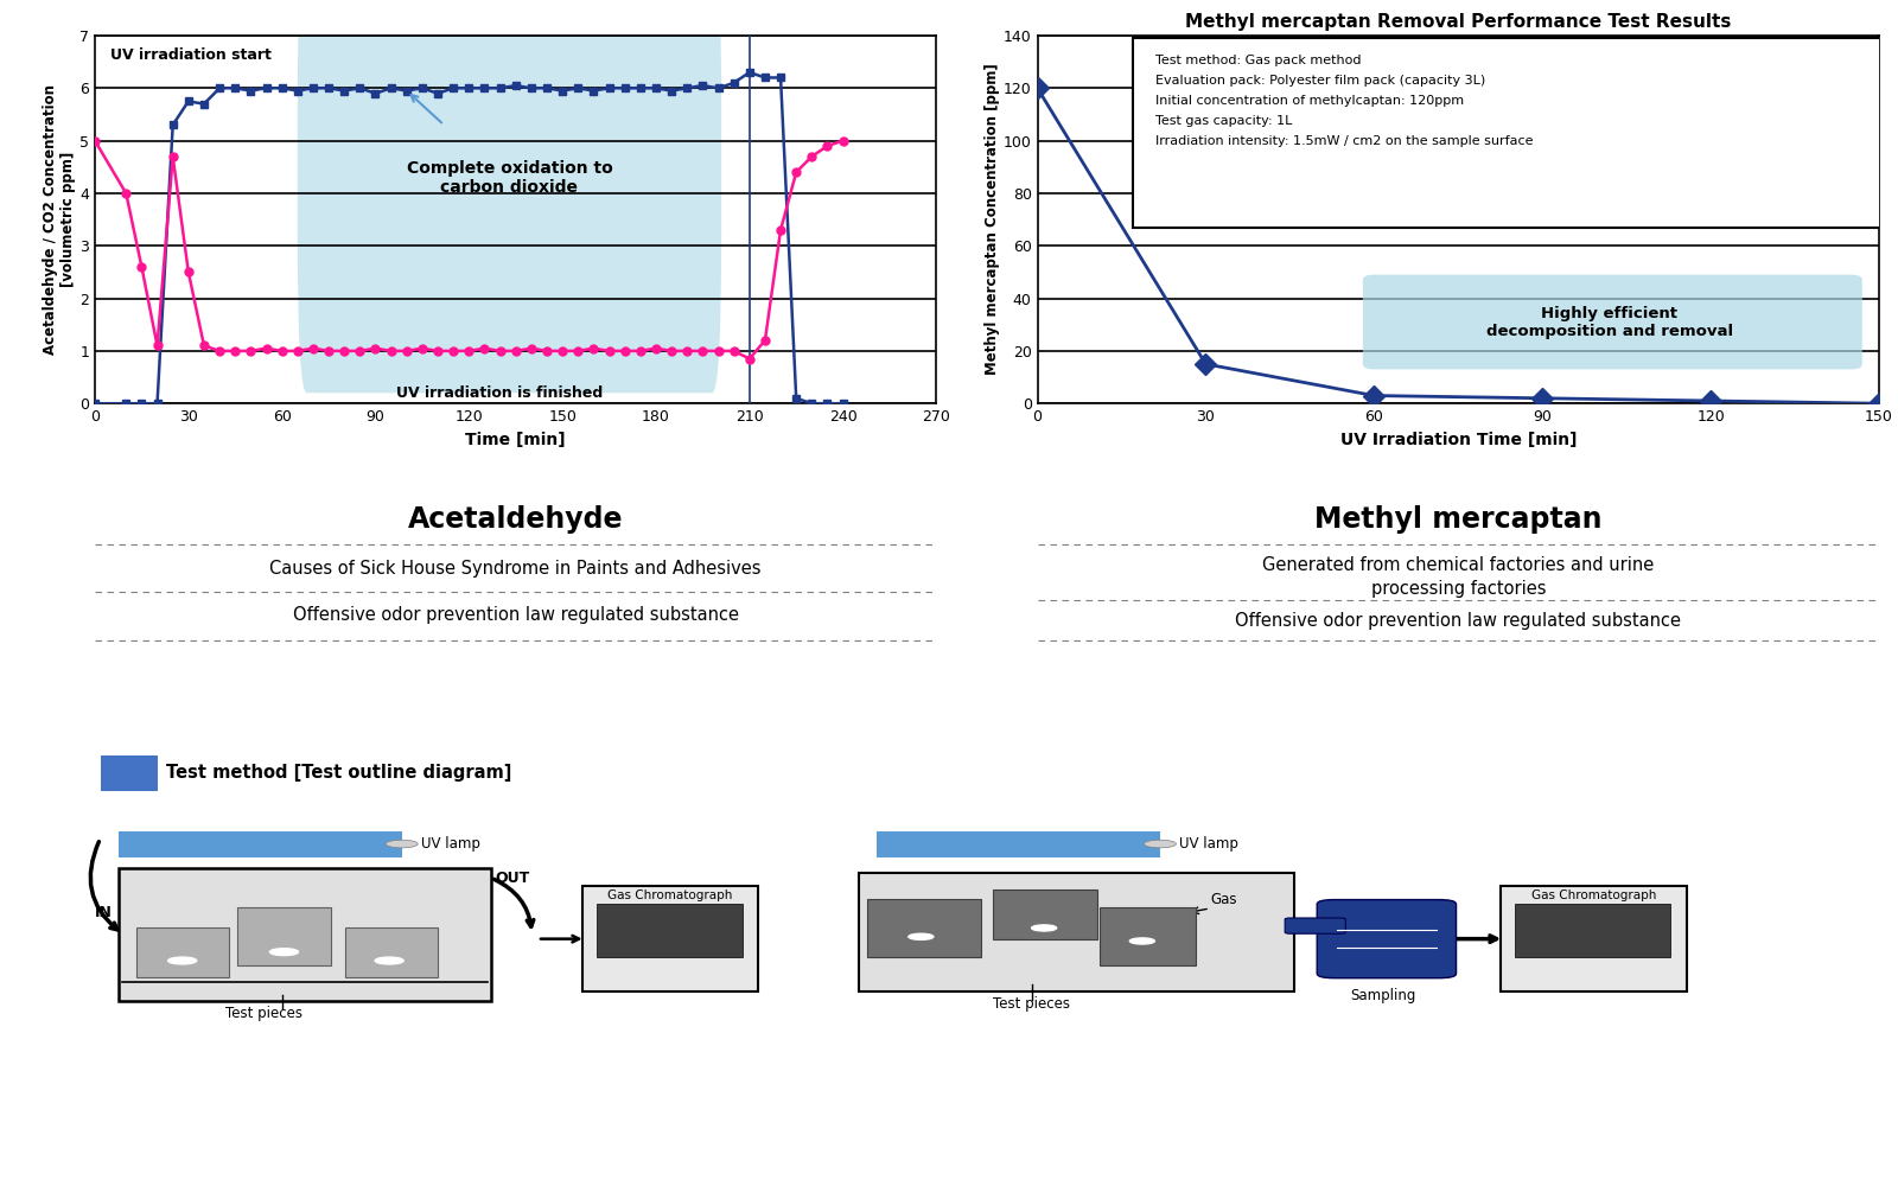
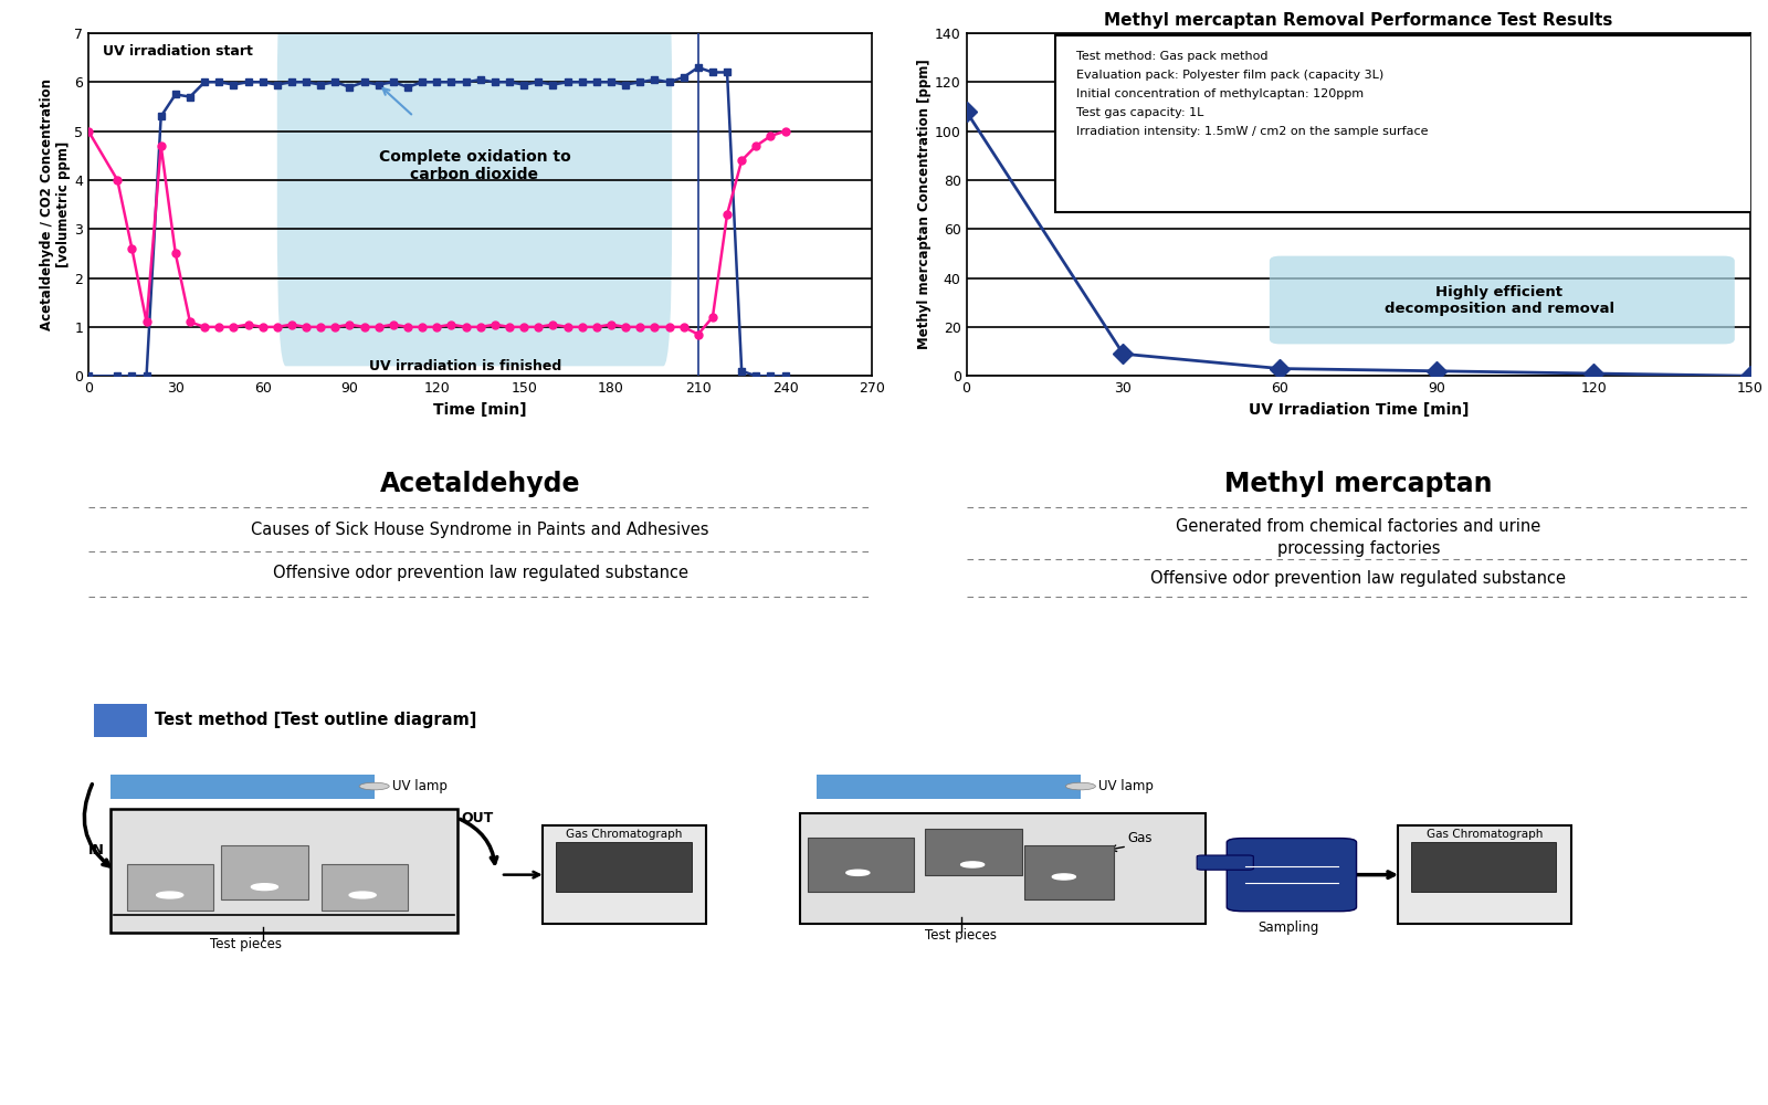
Methyl mercaptan Removal Performance Test Results/0: 120 -> 108
Methyl mercaptan Removal Performance Test Results/30: 15 -> 9
